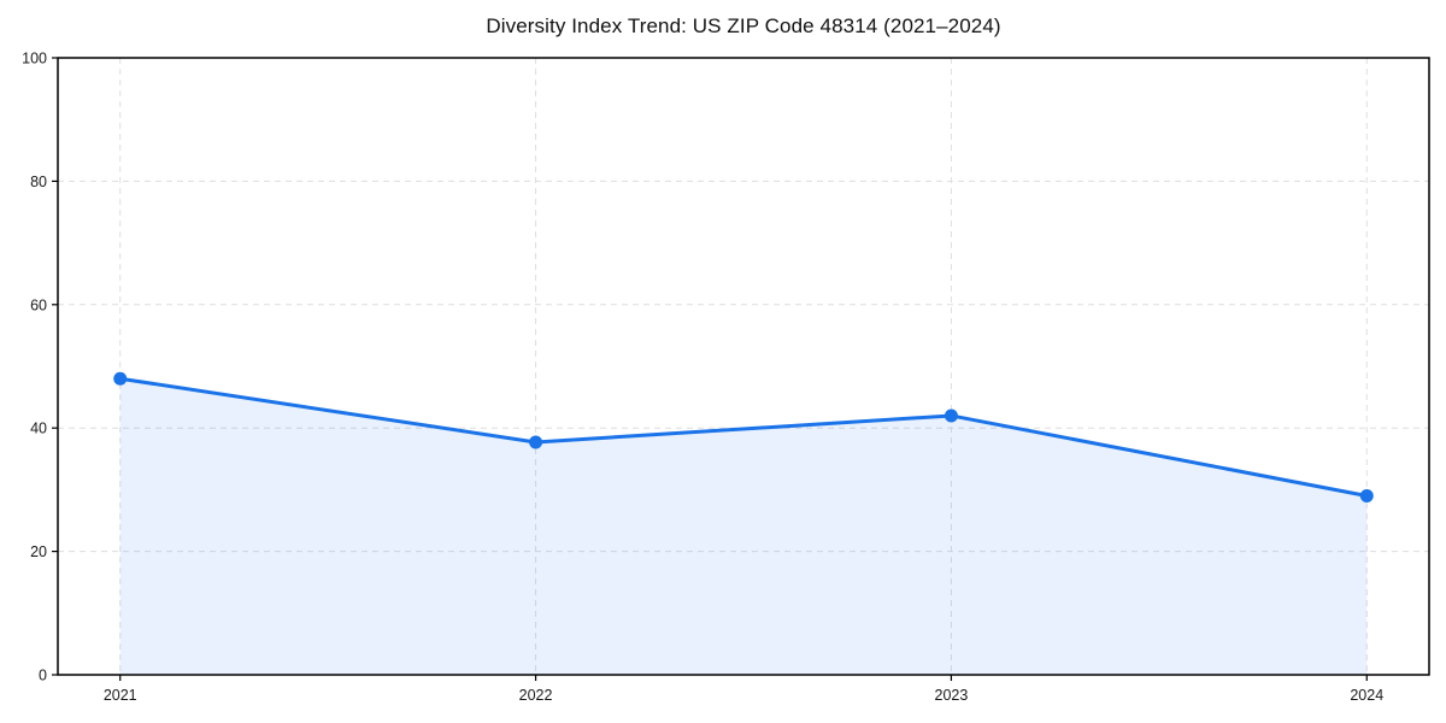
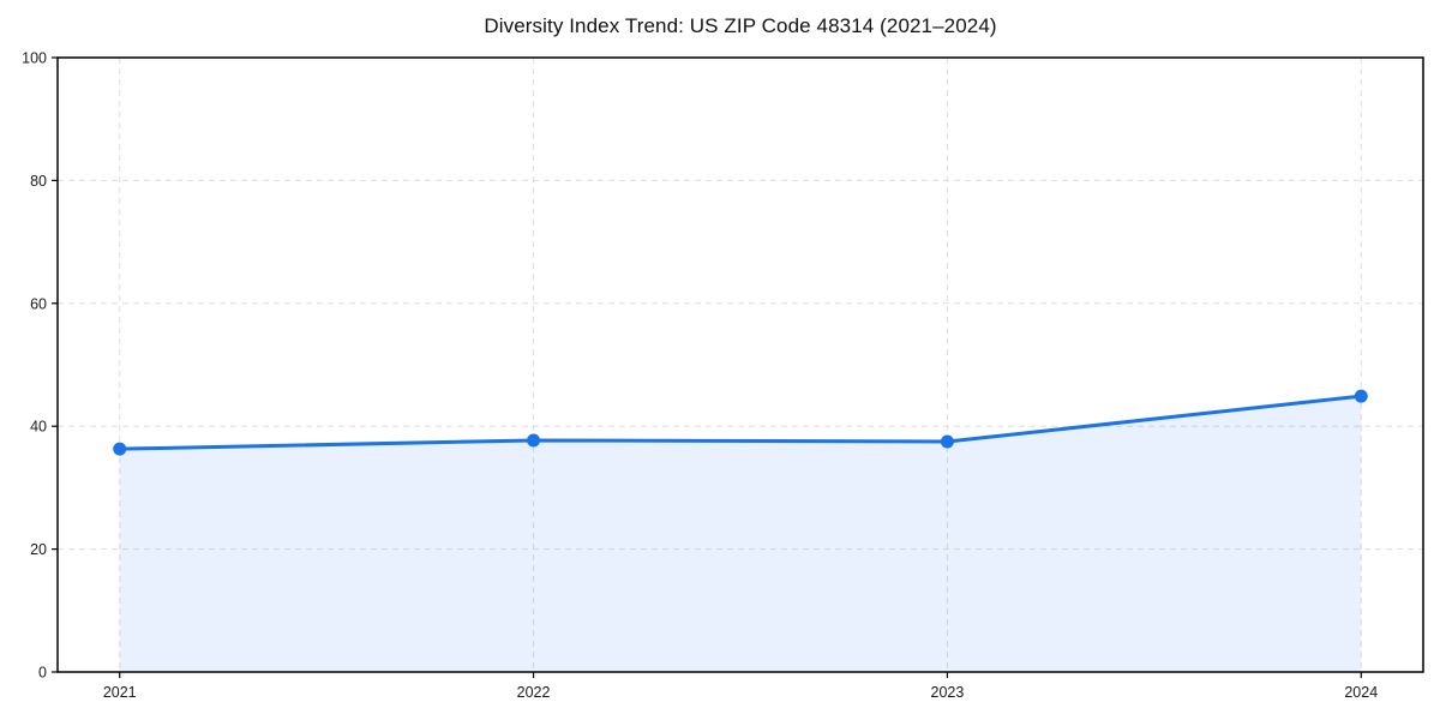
2021: 48 -> 36
2023: 42 -> 38
2024: 29 -> 45
